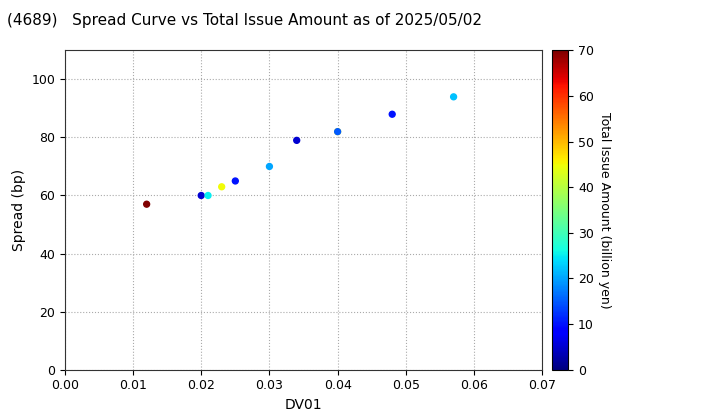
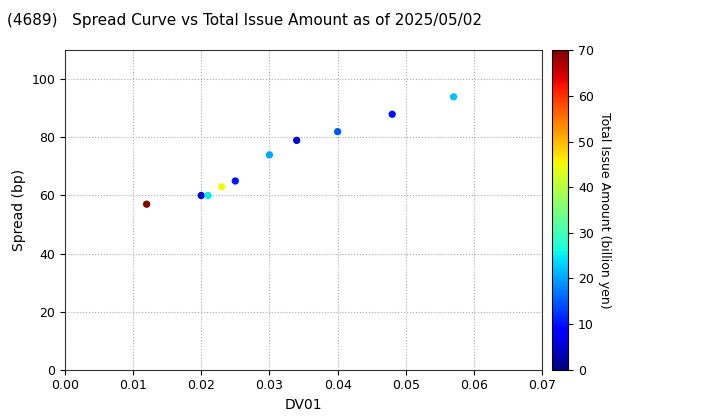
0.03: 70 -> 74
